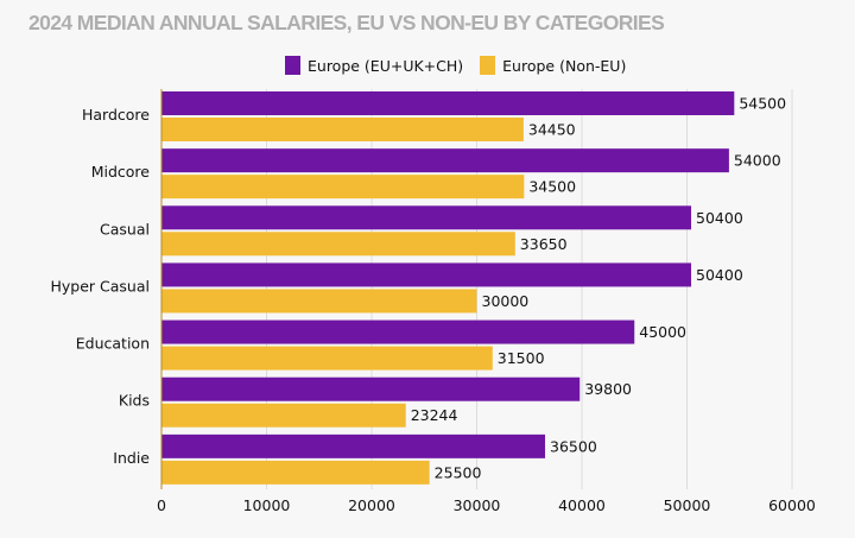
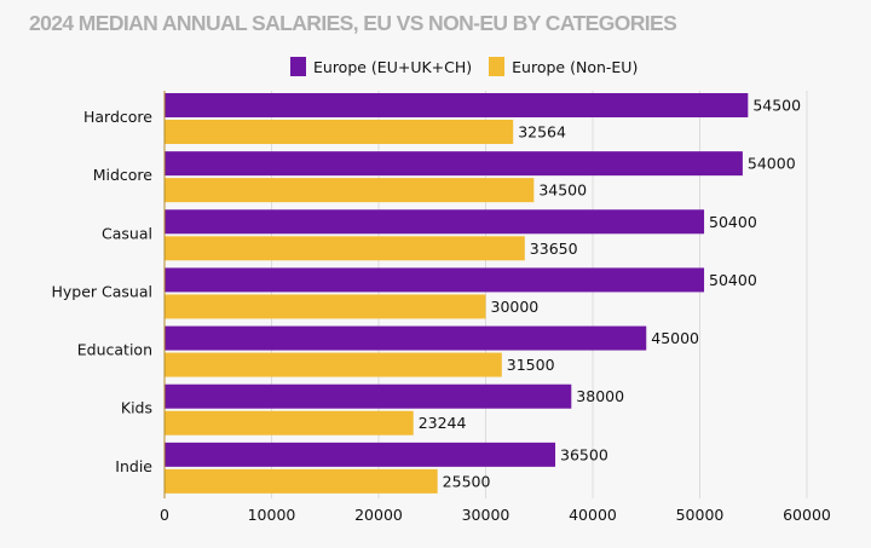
Europe (Non-EU)/Hardcore: 34450 -> 32564
Europe (EU+UK+CH)/Kids: 39800 -> 38000
